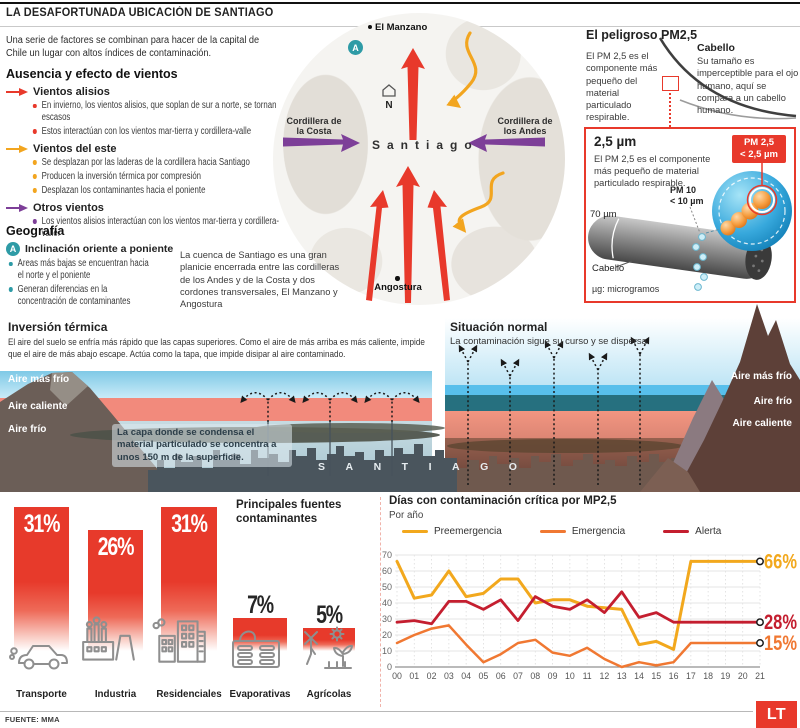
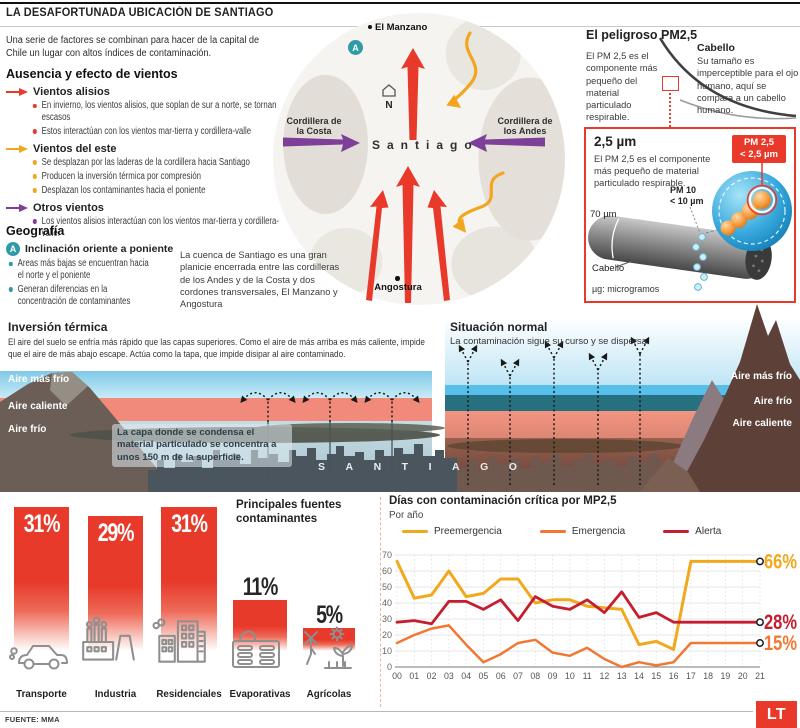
Principales fuentes contaminantes/Industria: 26% -> 29%
Principales fuentes contaminantes/Evaporativas: 7% -> 11%
